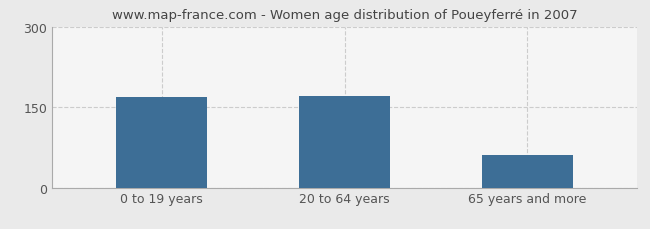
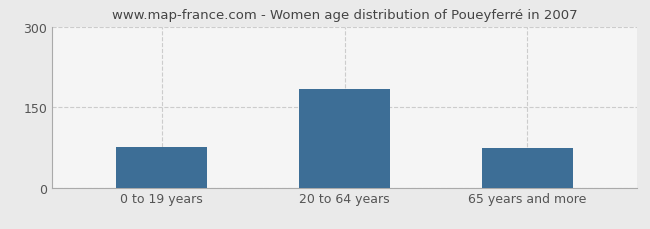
0 to 19 years: 168 -> 75
20 to 64 years: 170 -> 183
65 years and more: 60 -> 74
